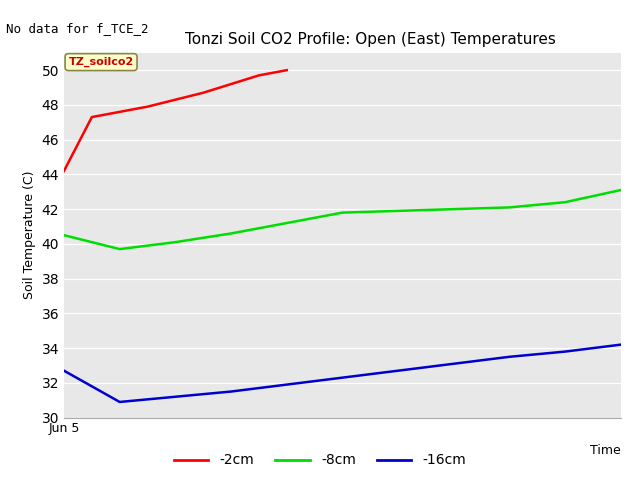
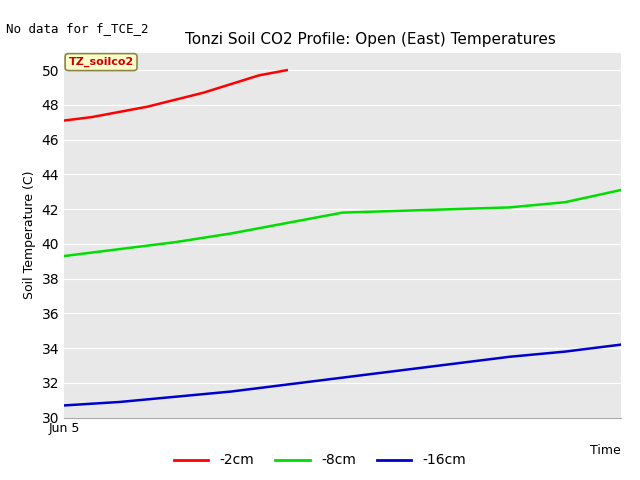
-2cm/Jun 5: 44.2 -> 47.1
-8cm/Jun 5: 40.5 -> 39.3
-16cm/Jun 5: 32.7 -> 30.7
